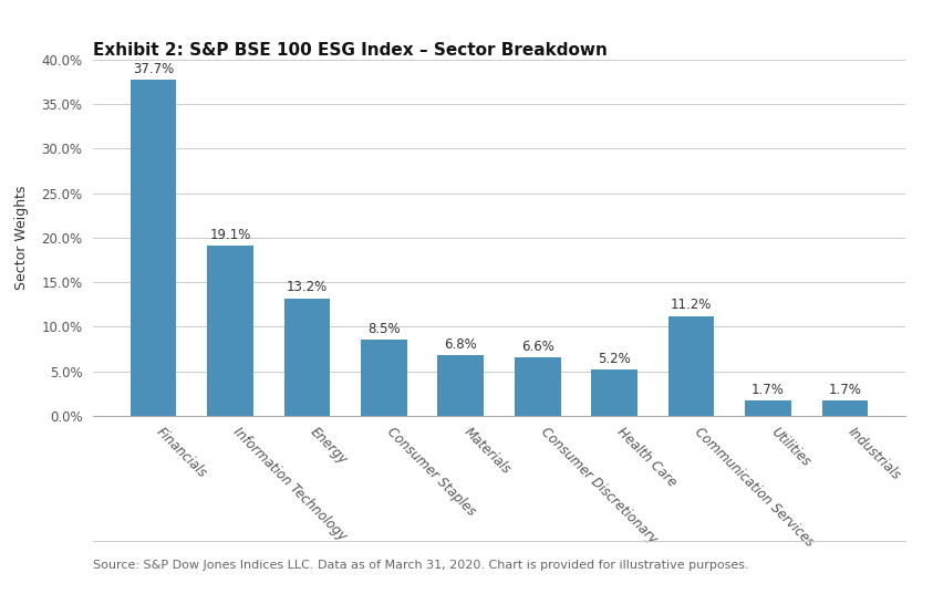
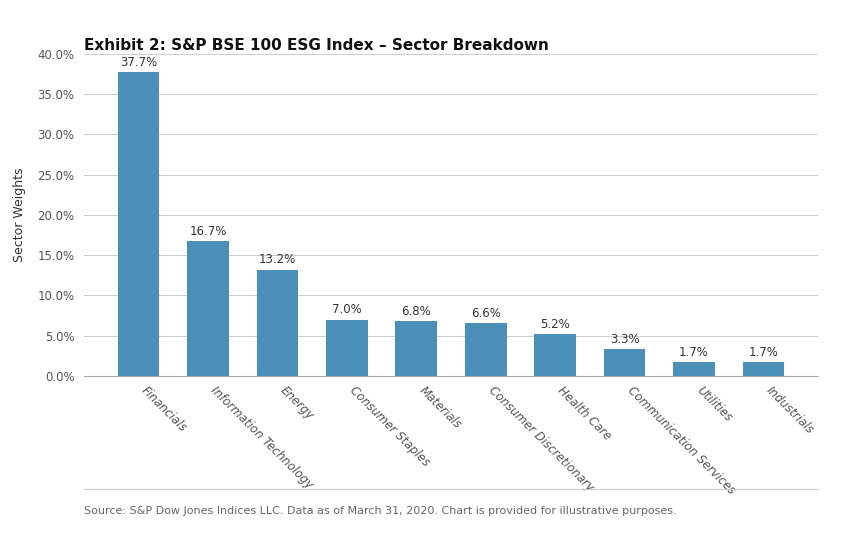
Information Technology: 19.1% -> 16.7%
Consumer Staples: 8.5% -> 7.0%
Communication Services: 11.2% -> 3.3%
